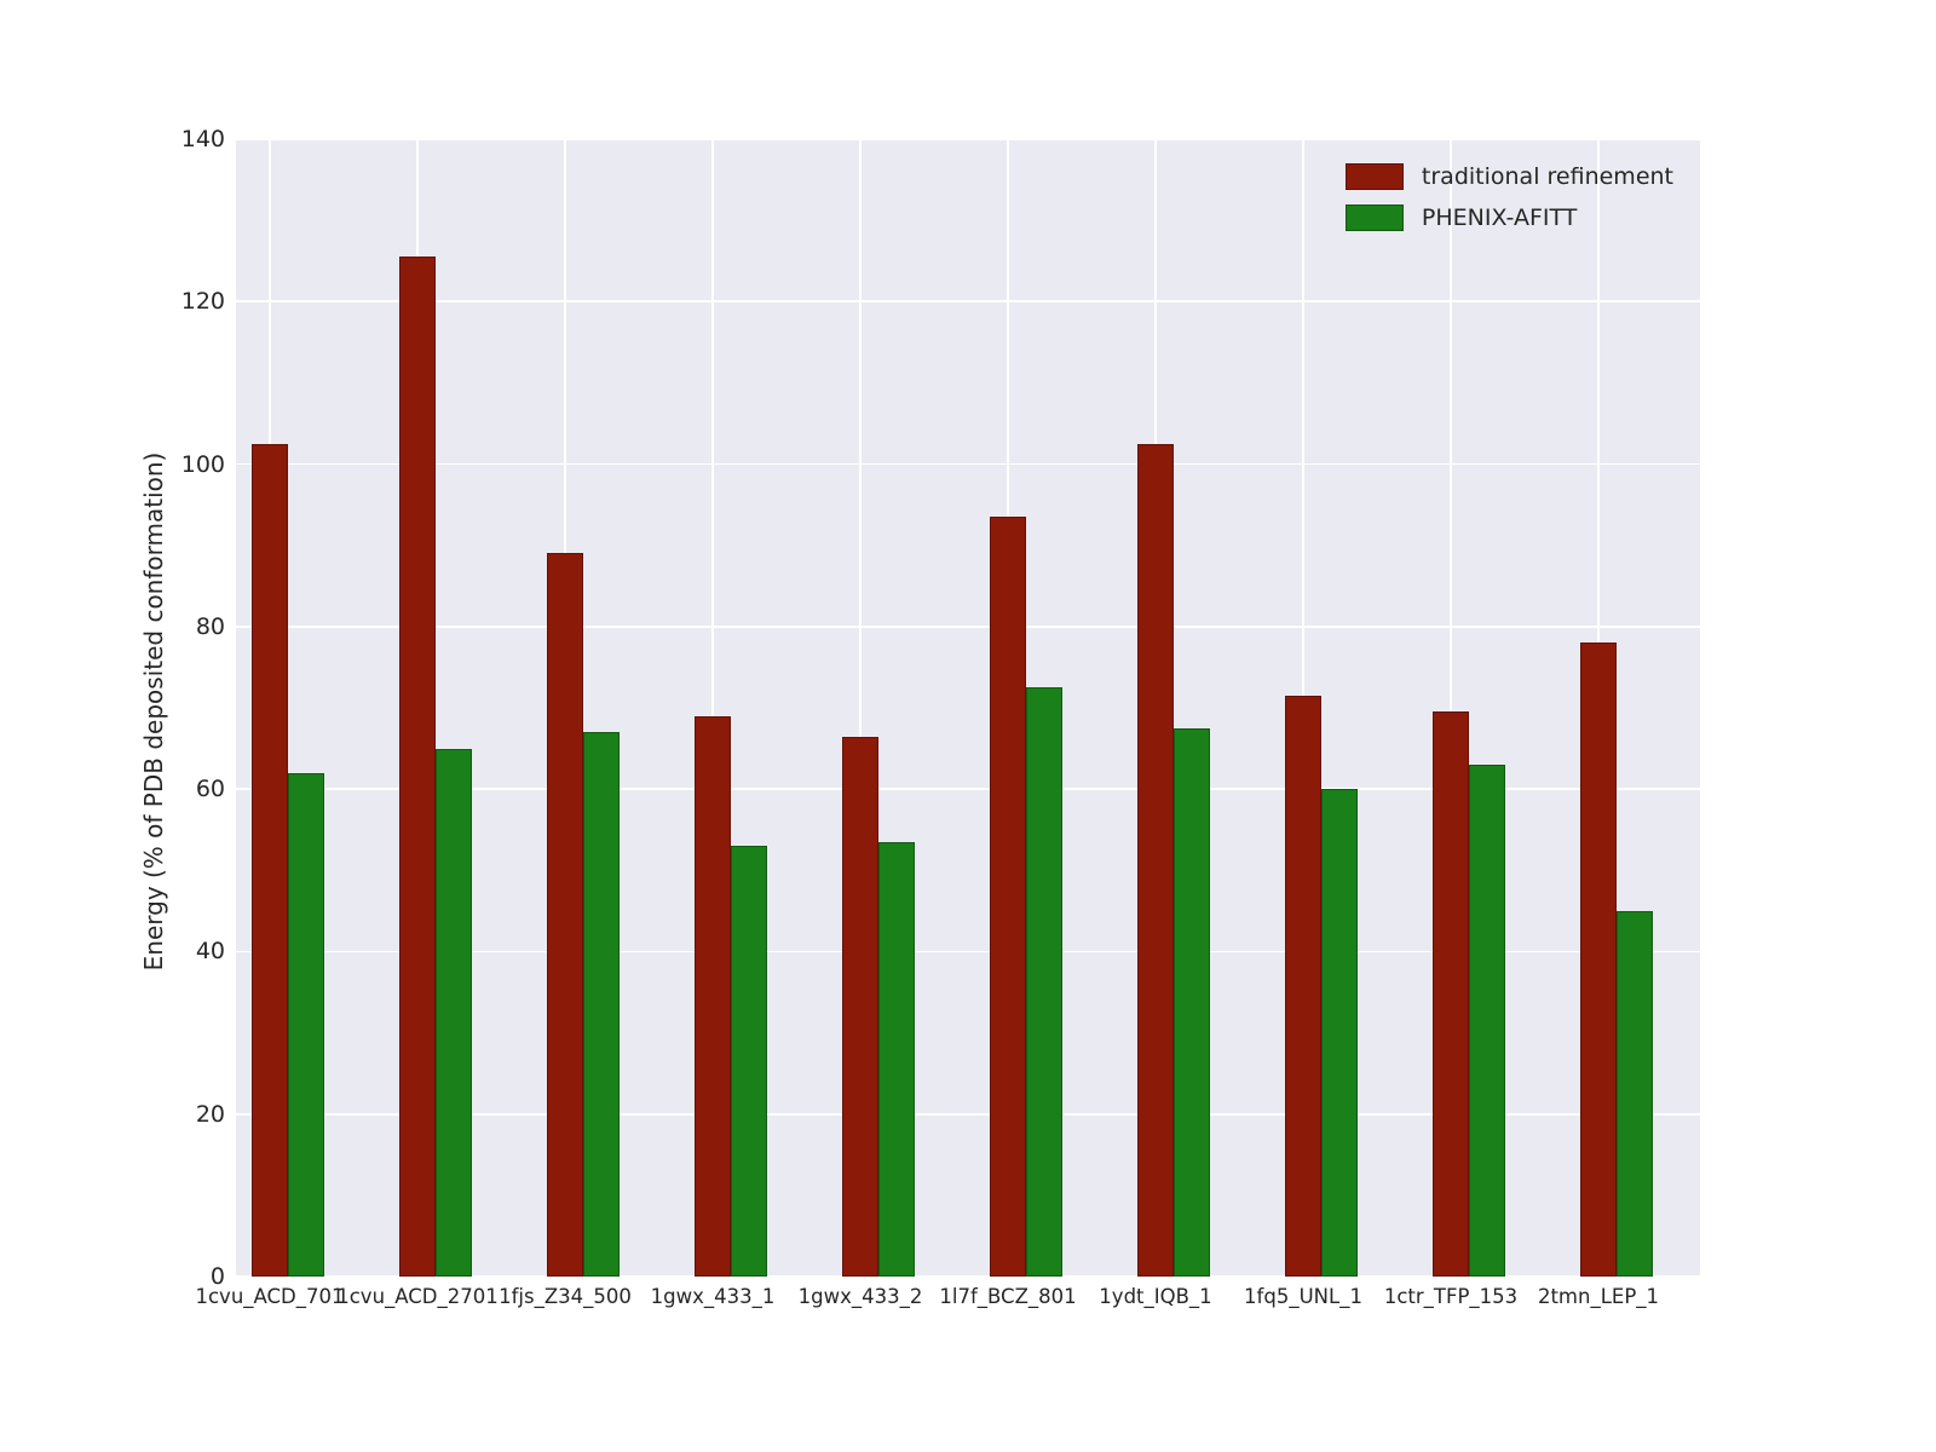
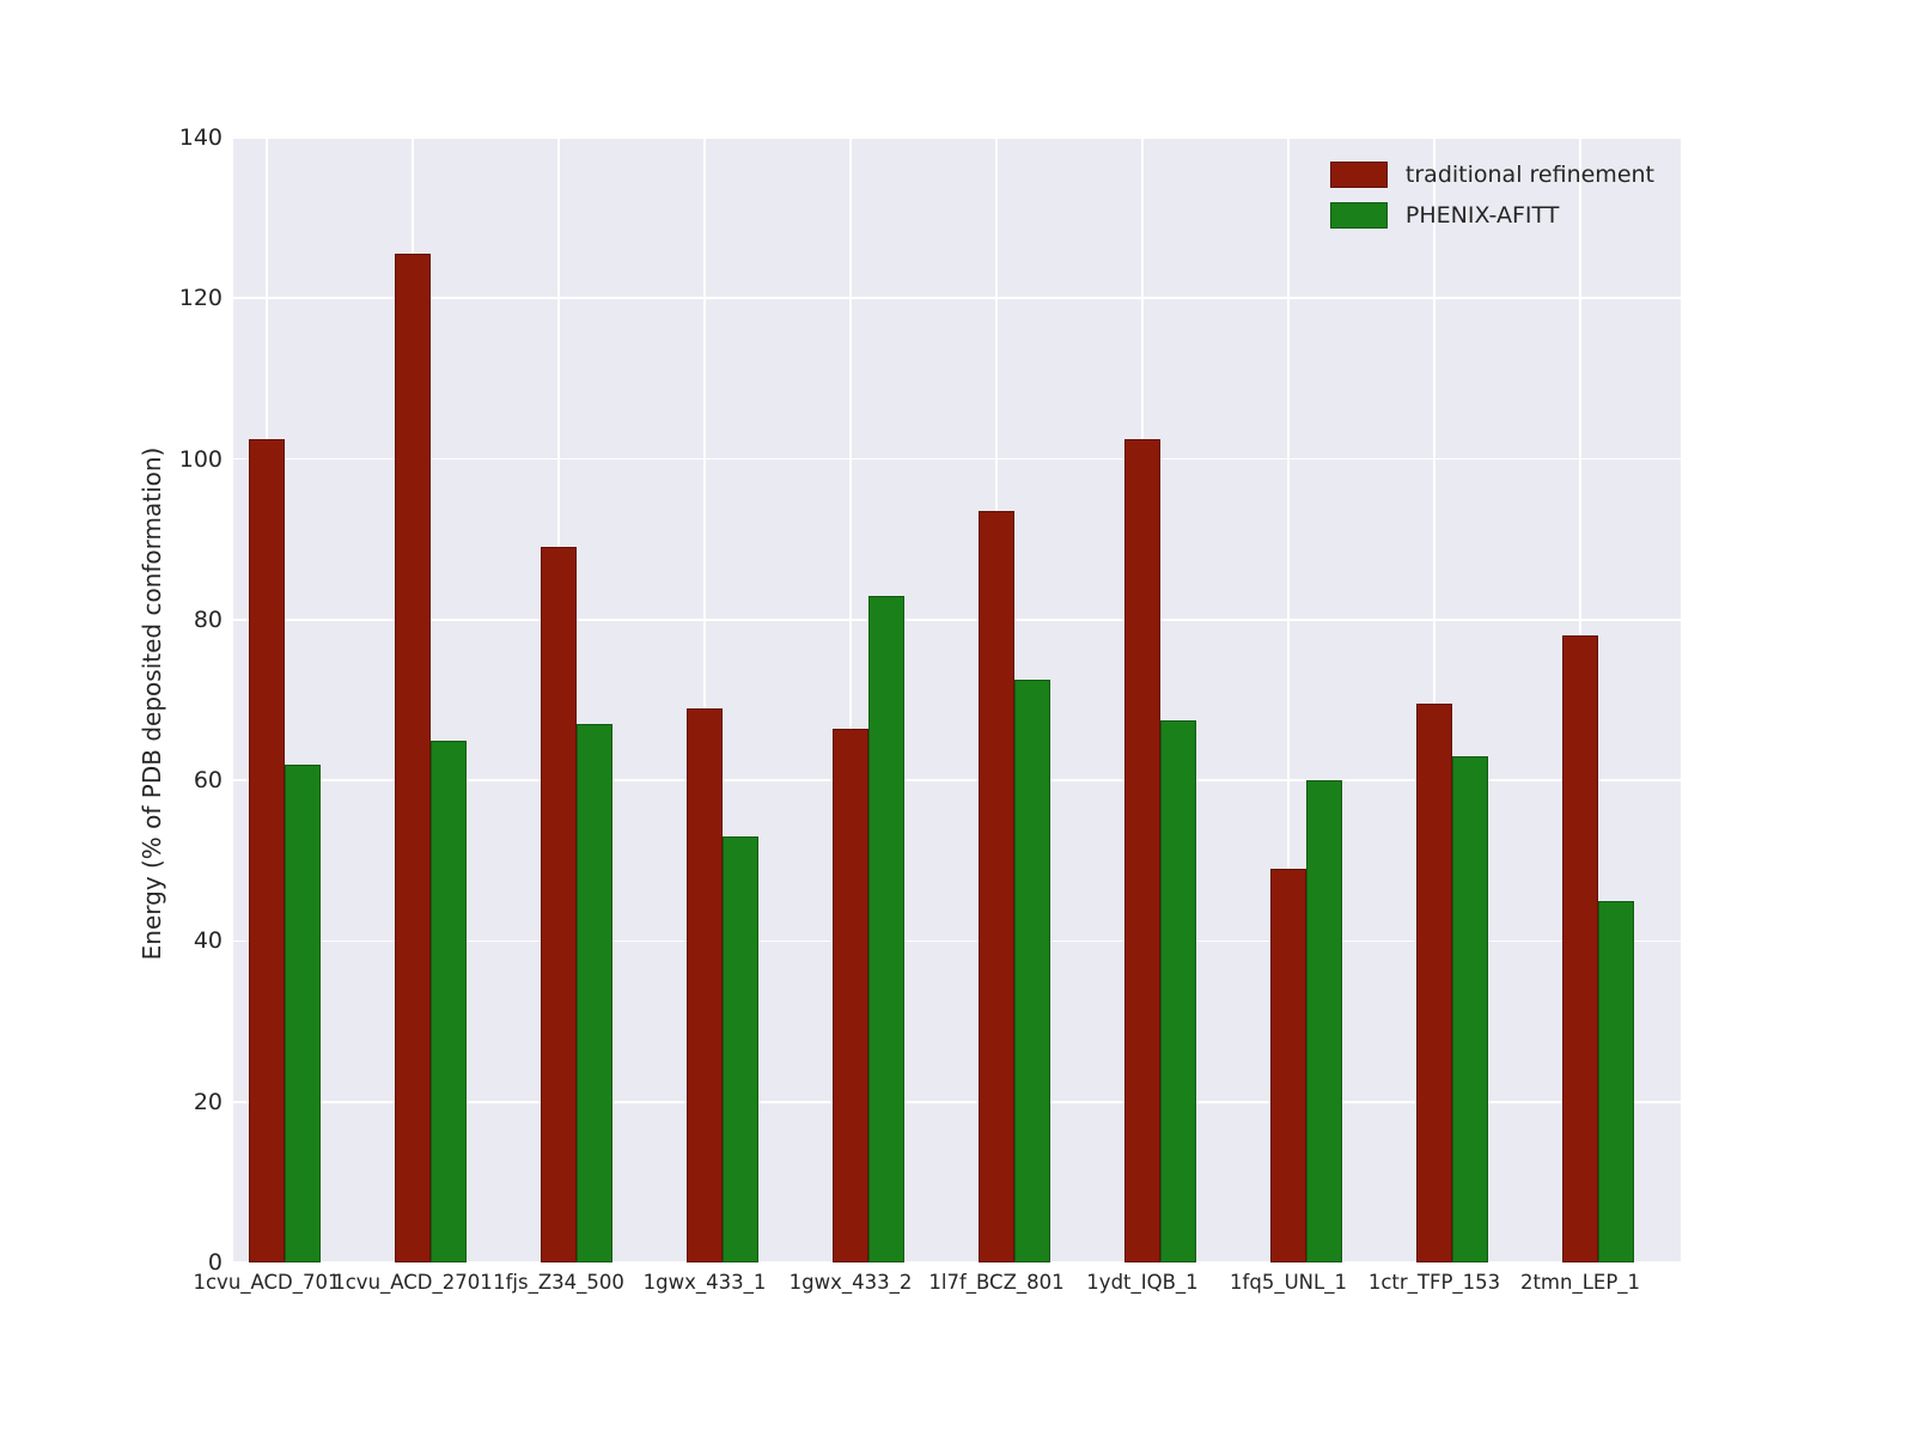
PHENIX-AFITT/1gwx_433_2: 54 -> 83
traditional refinement/1fq5_UNL_1: 72 -> 49
